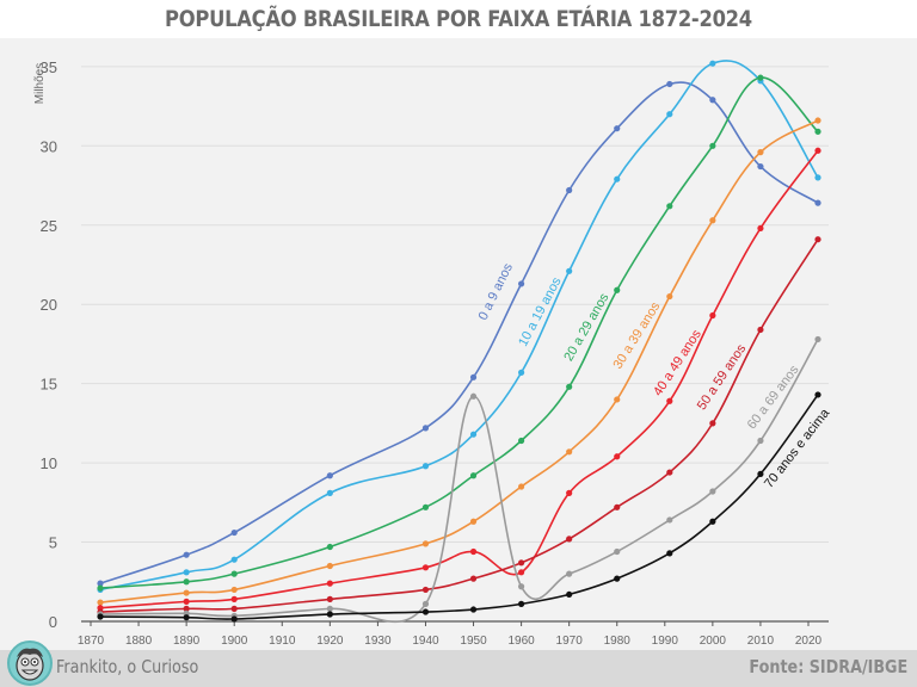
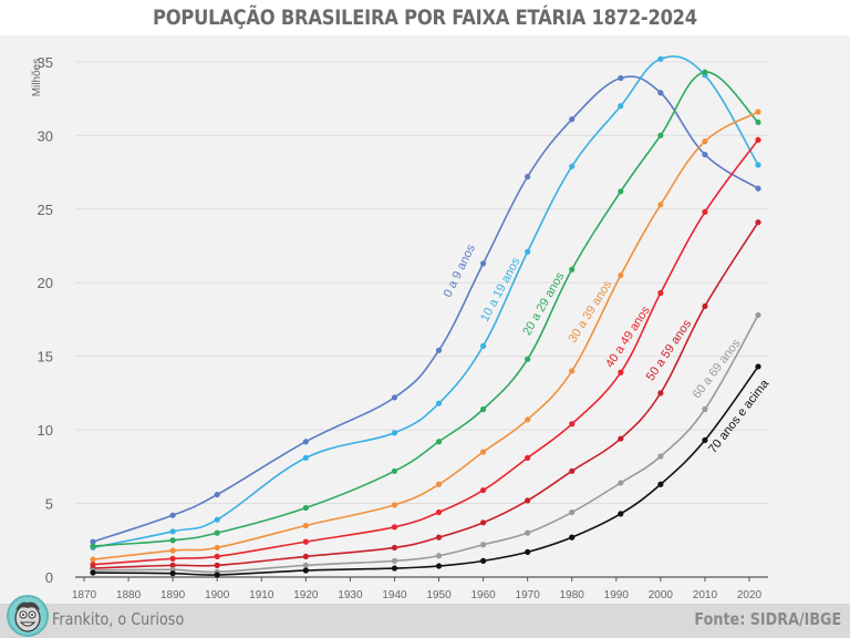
60 a 69 anos/1950: 14.2 -> 1.4
40 a 49 anos/1960: 3.1 -> 5.9
